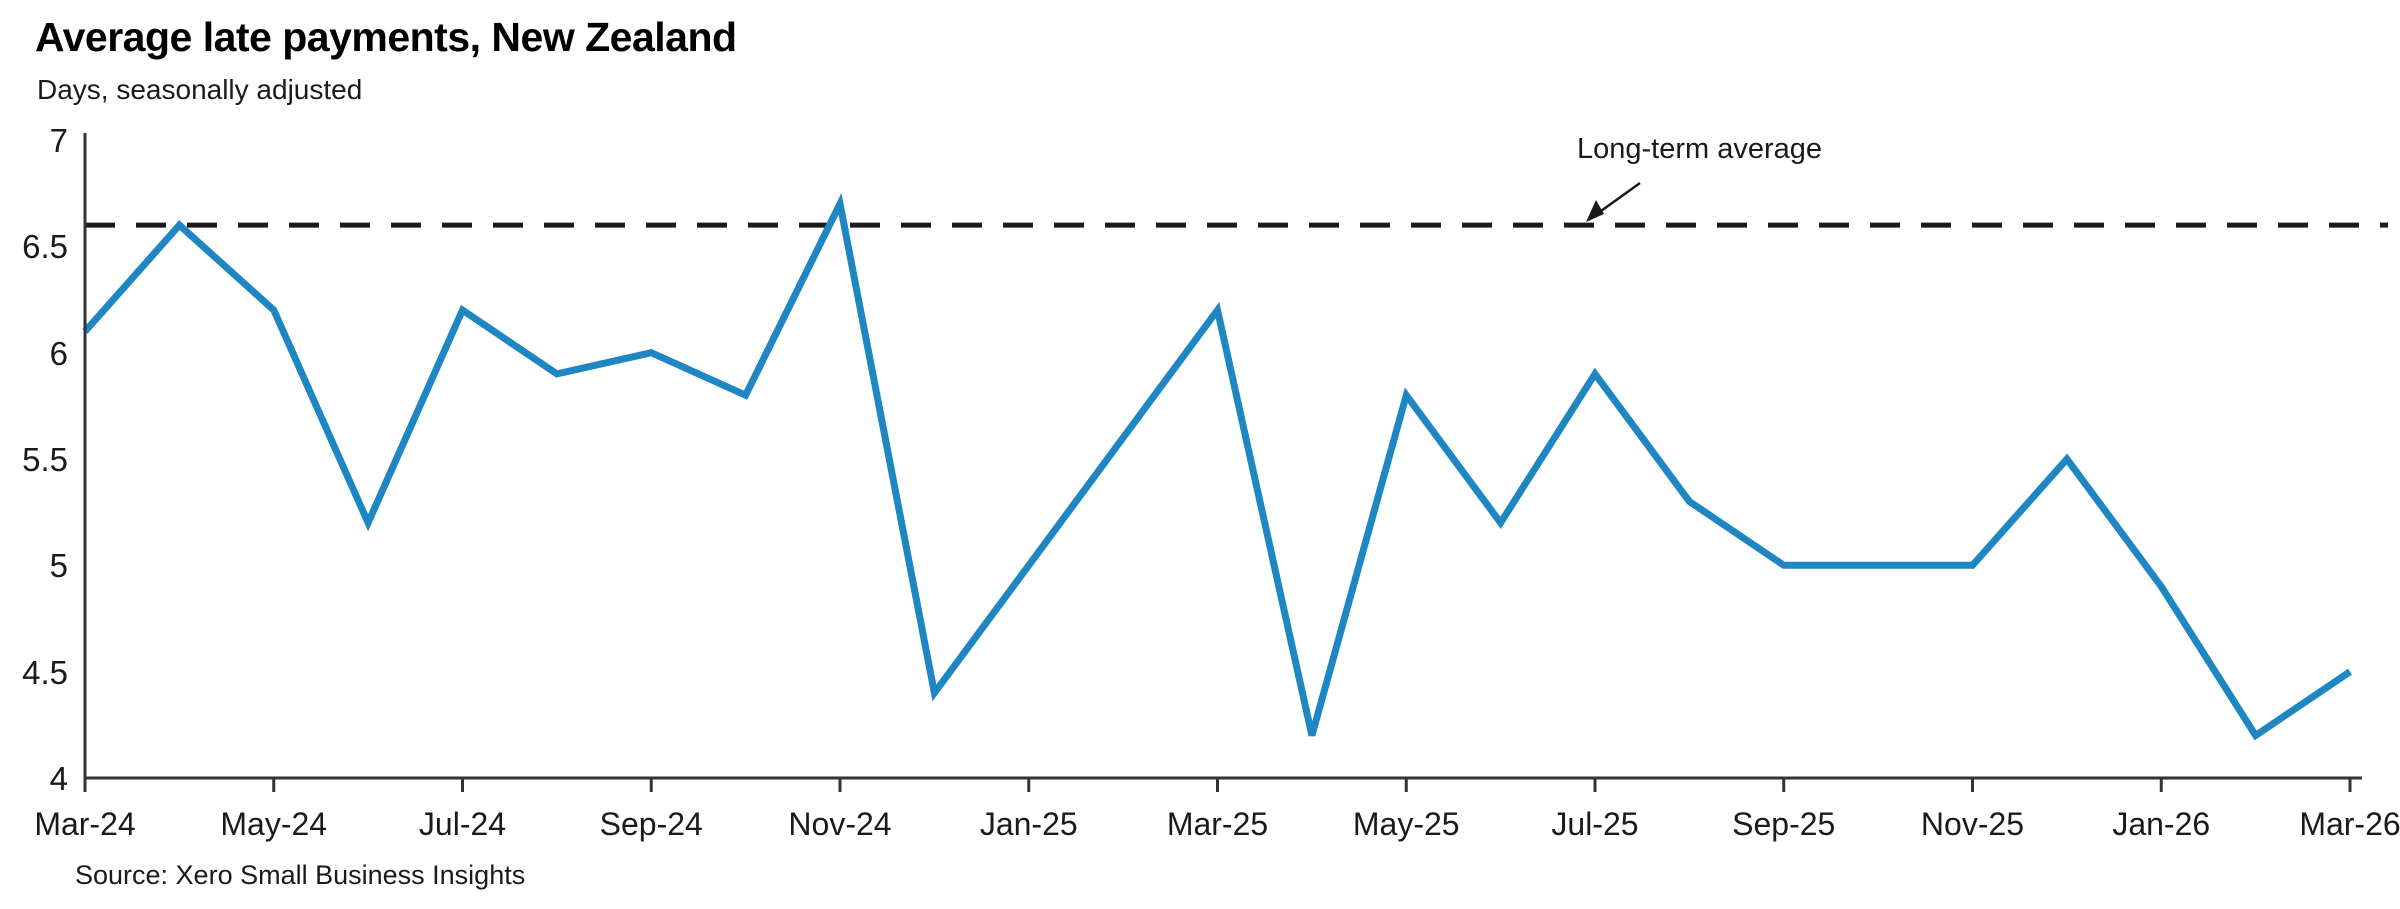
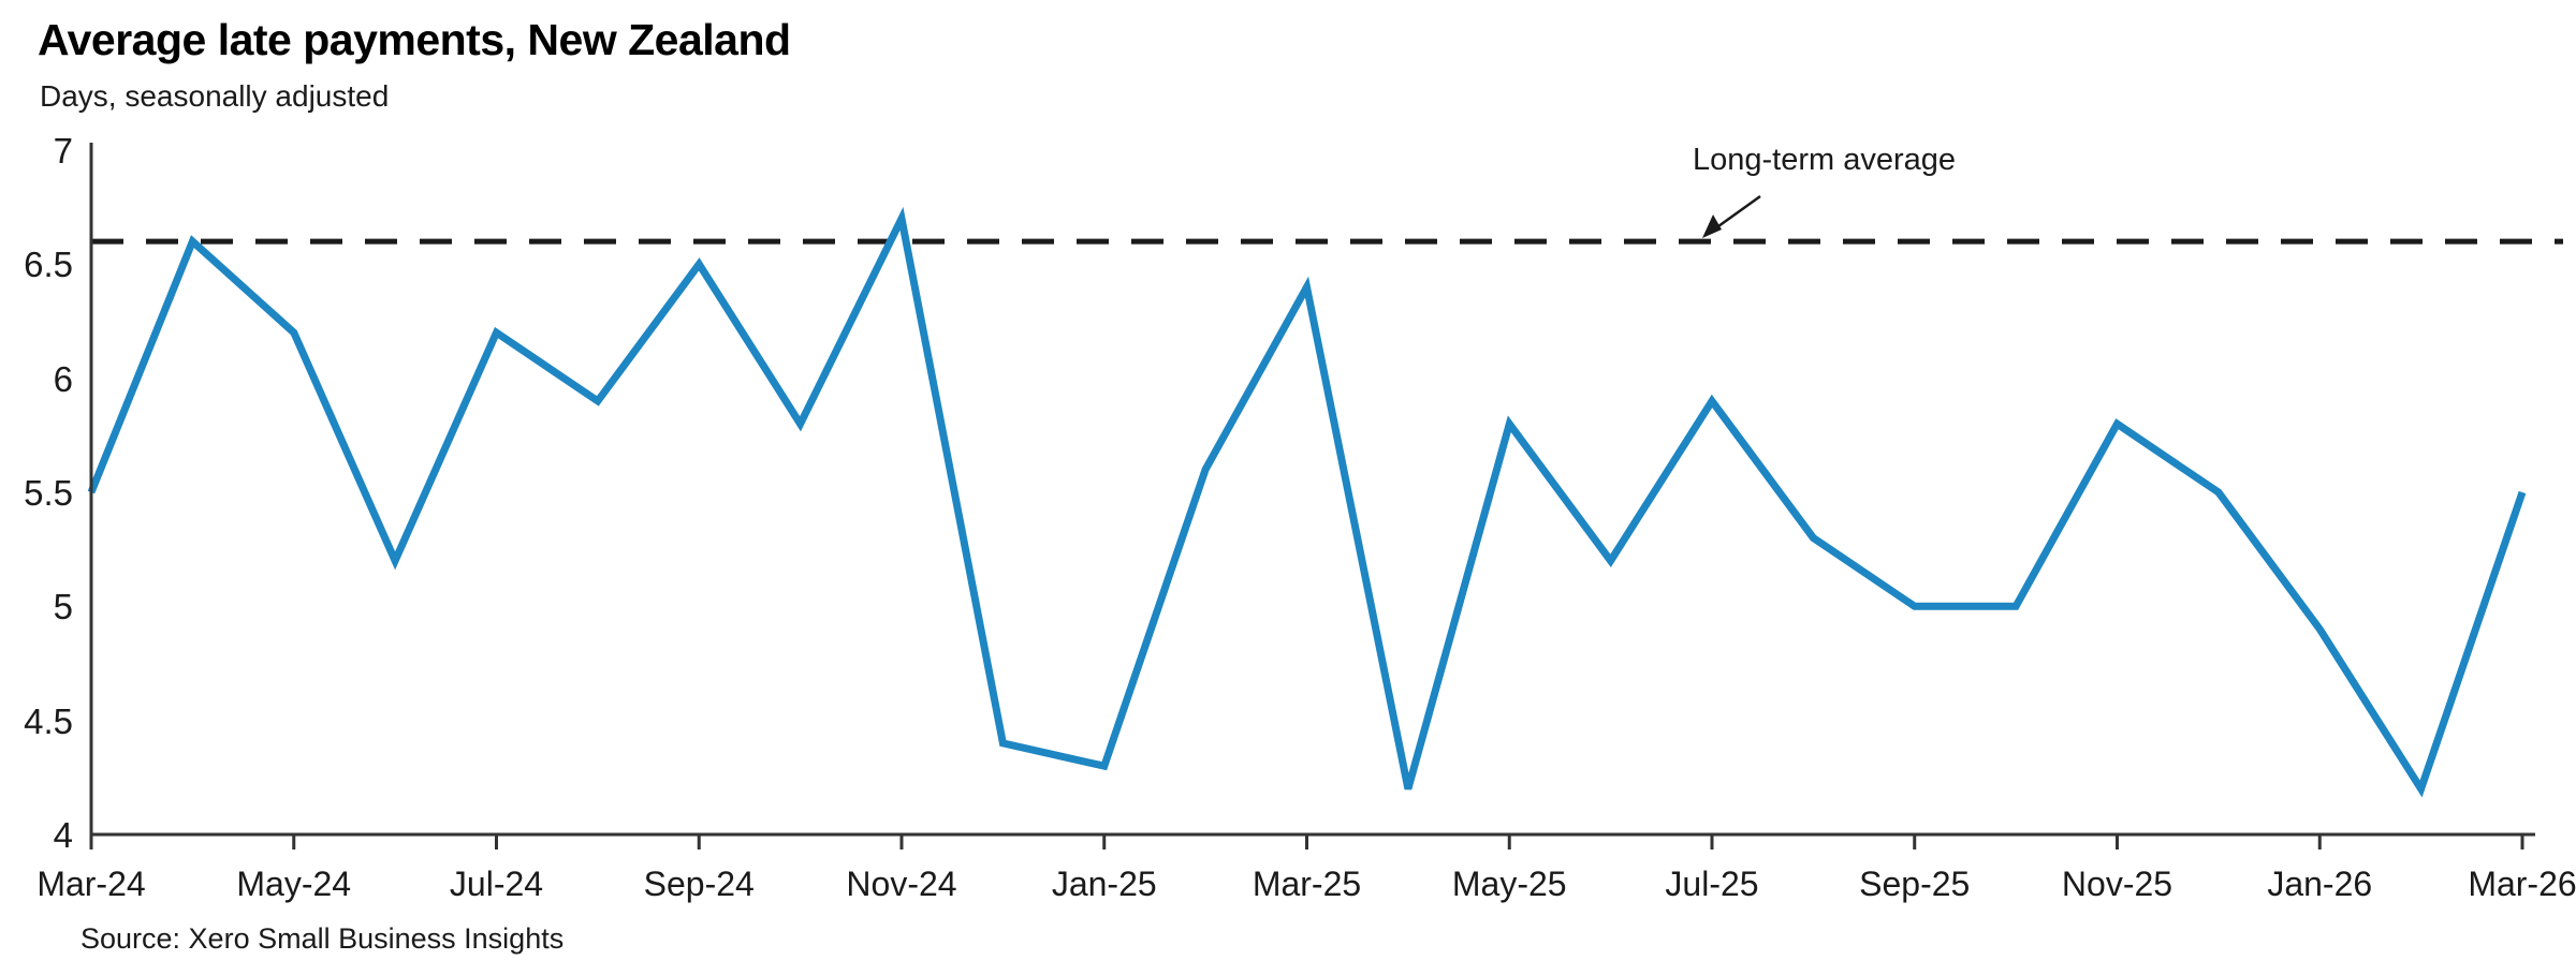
Mar-24: 6.1 -> 5.5
Sep-24: 6.0 -> 6.5
Jan-25: 5.0 -> 4.3
Mar-25: 6.2 -> 6.4
Nov-25: 5.0 -> 5.8
Mar-26: 4.5 -> 5.5
